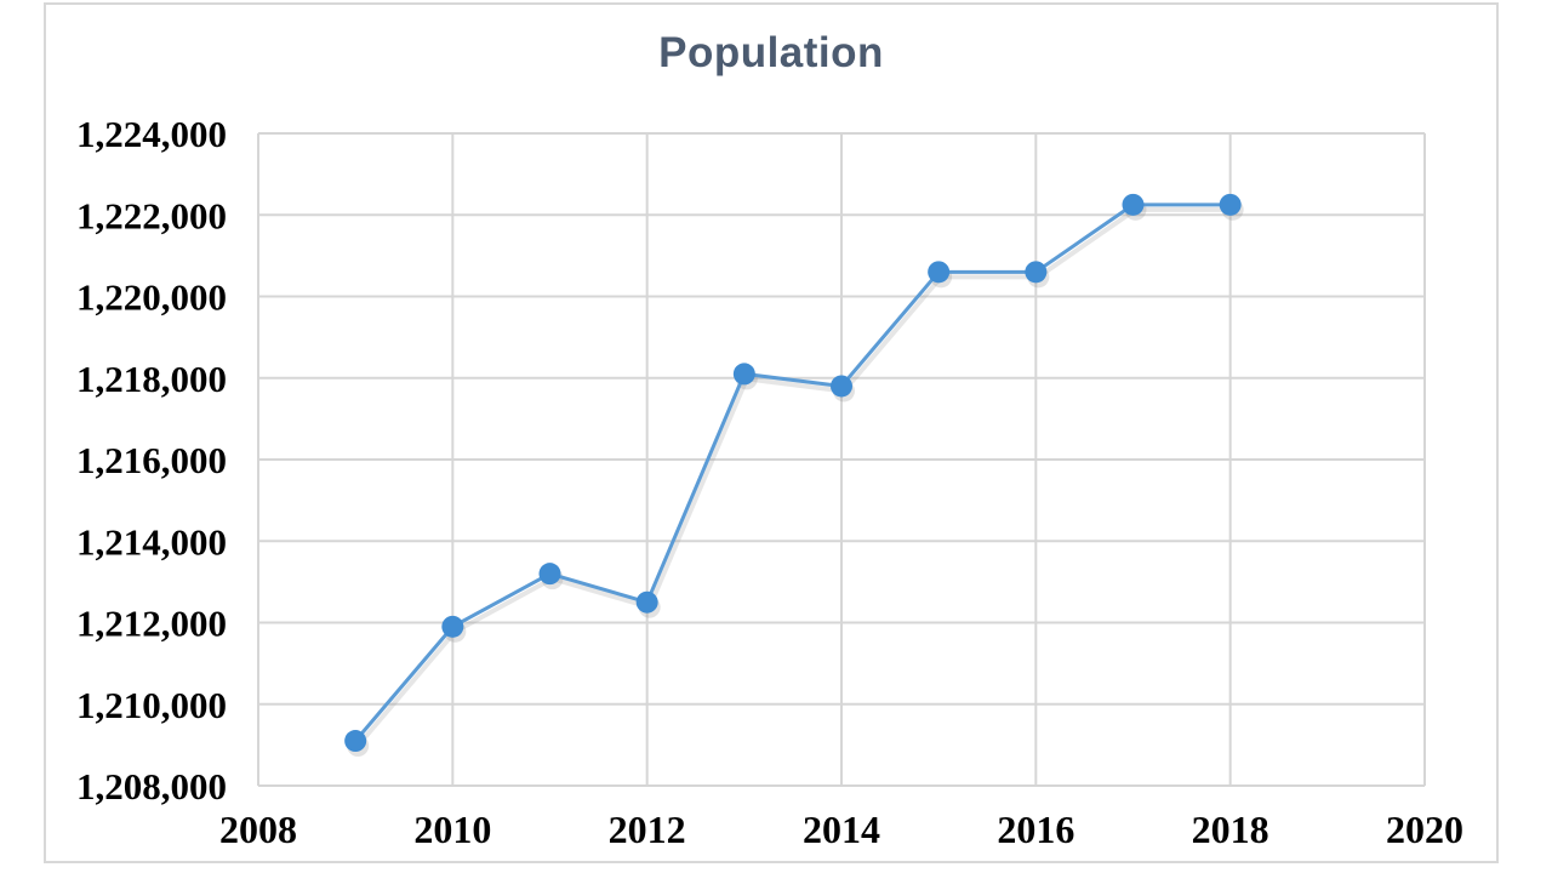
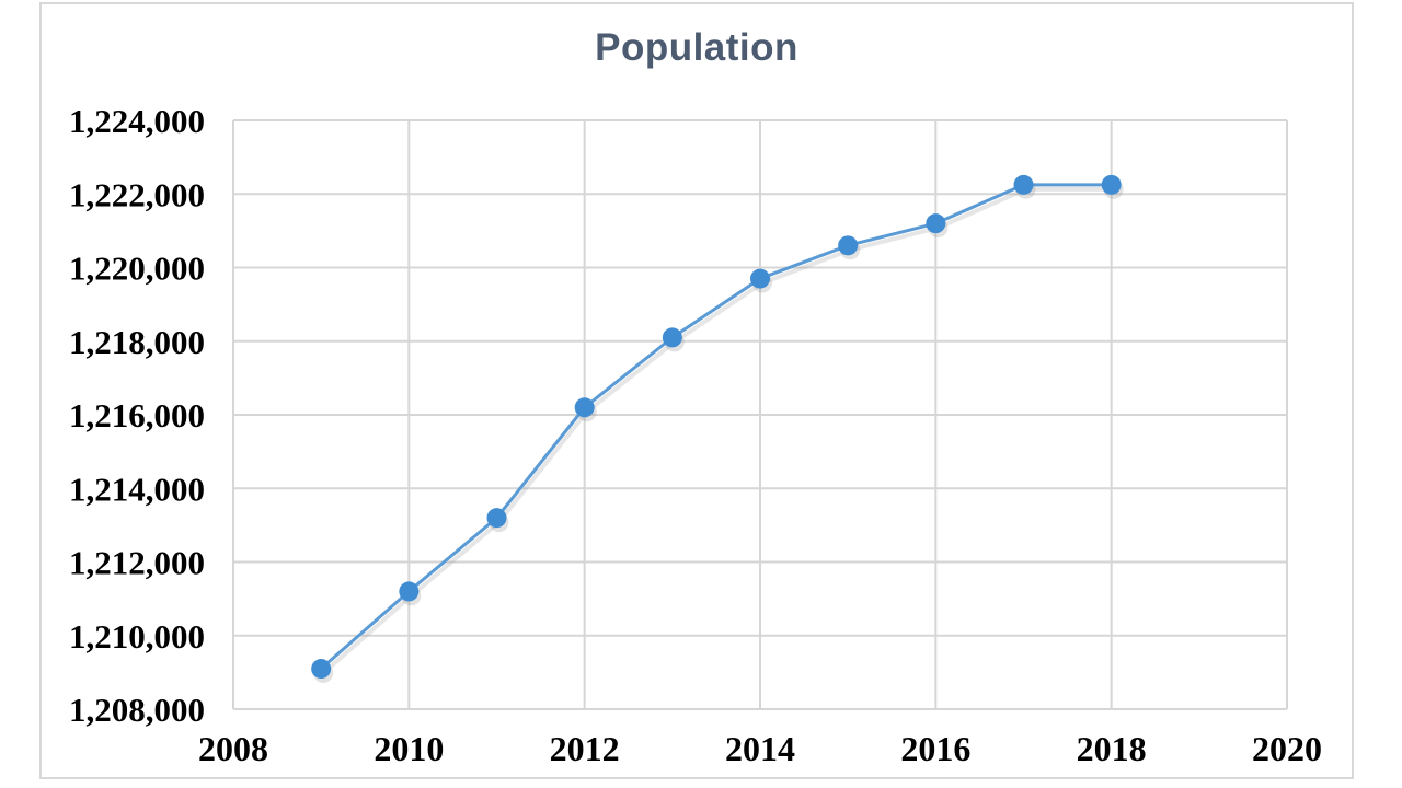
2010: 1211900 -> 1211200
2012: 1212500 -> 1216200
2014: 1217800 -> 1219700
2016: 1220600 -> 1221200
